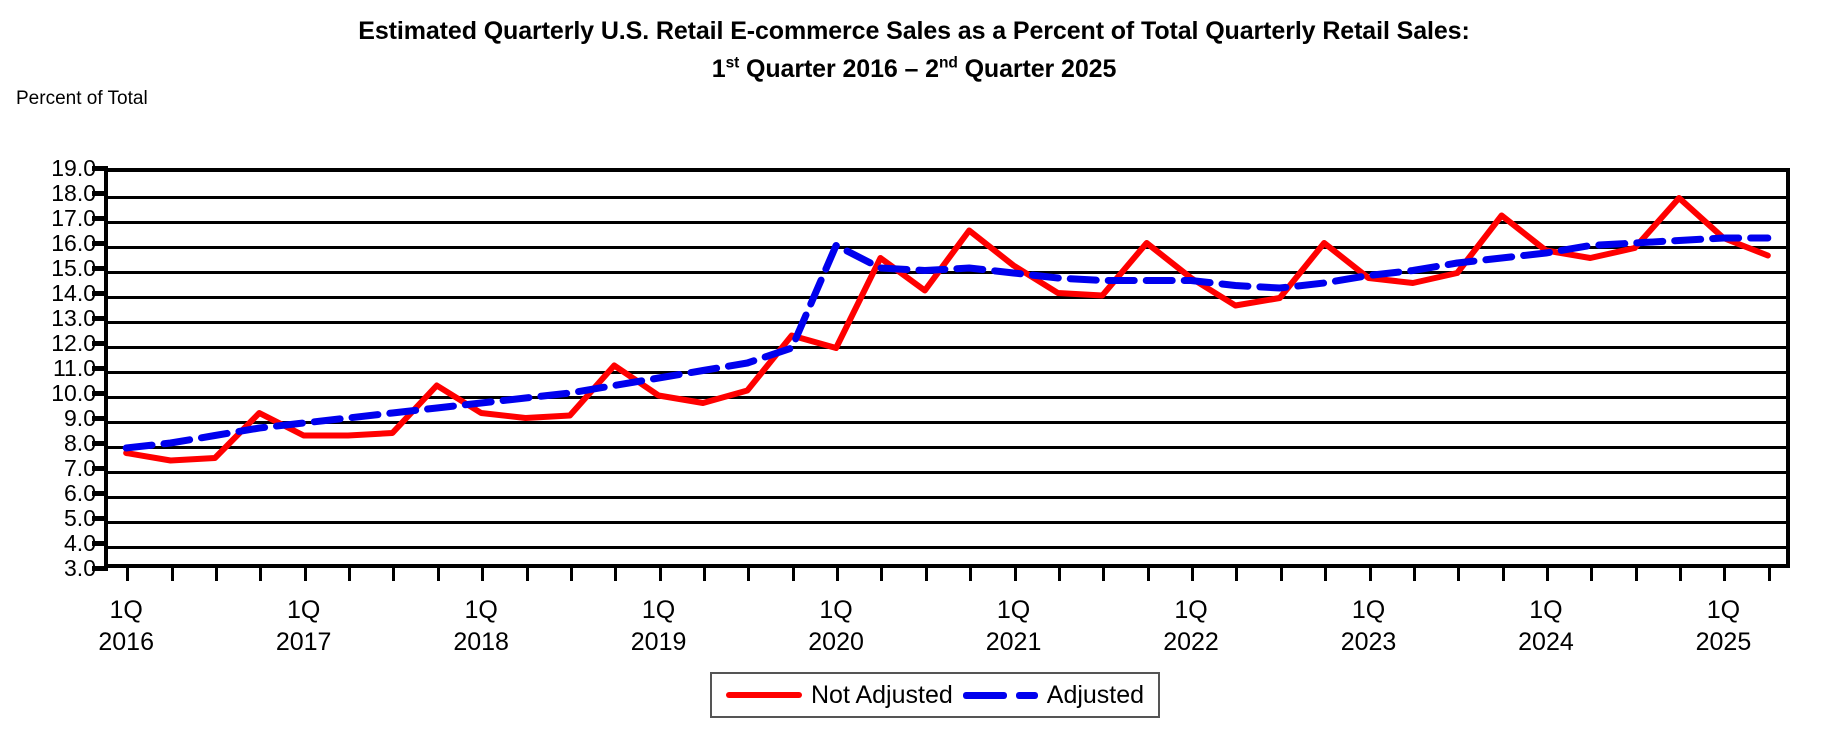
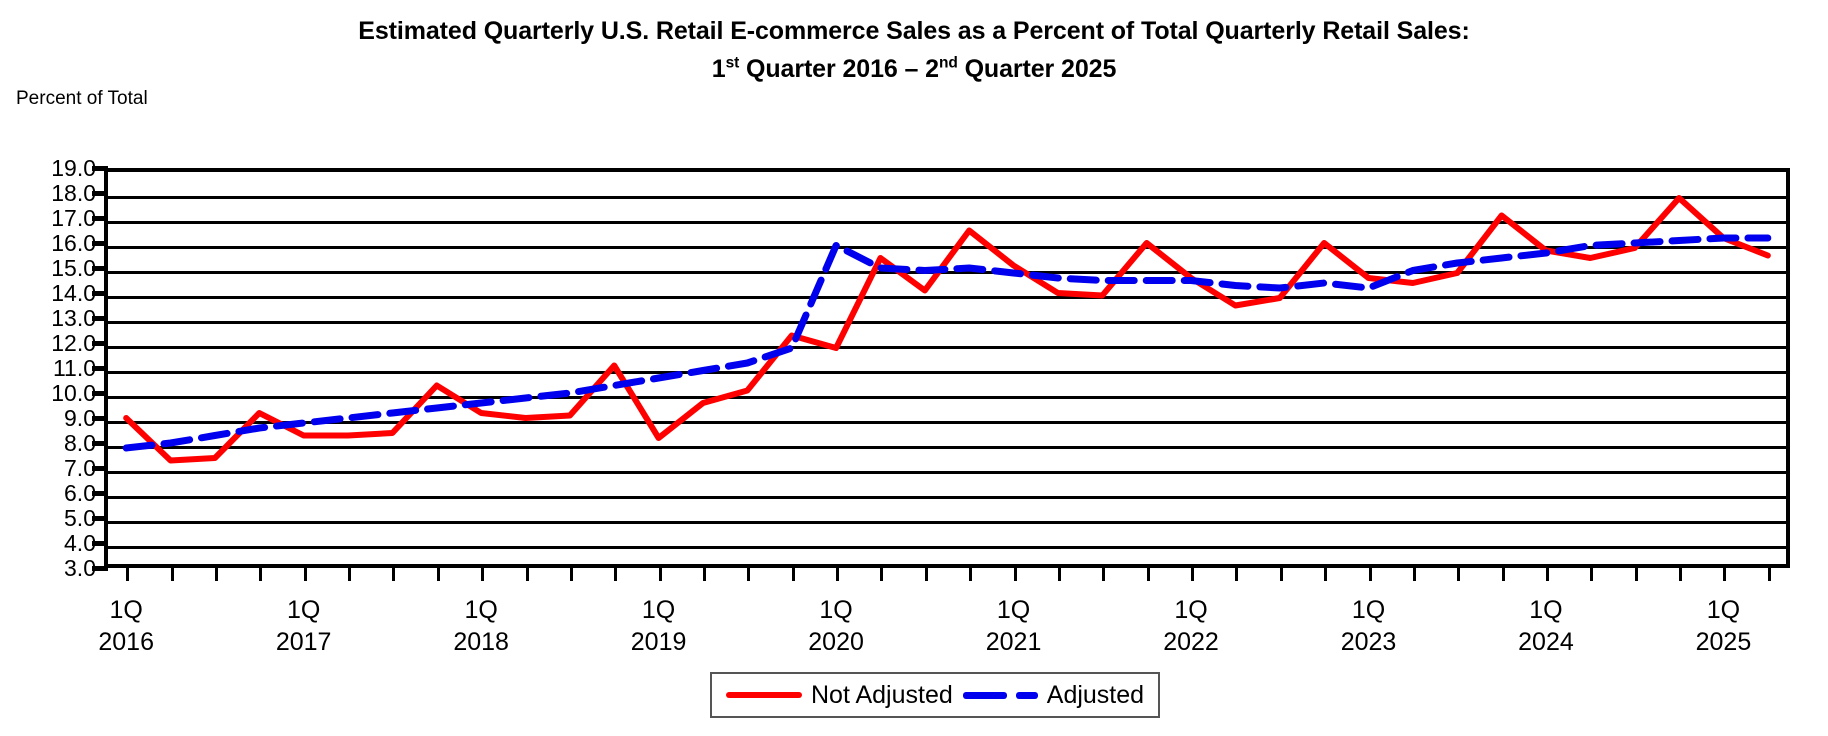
Not Adjusted/1Q2016: 7.6 -> 9.0
Not Adjusted/1Q2019: 9.9 -> 8.2
Adjusted/1Q2023: 14.7 -> 14.2
